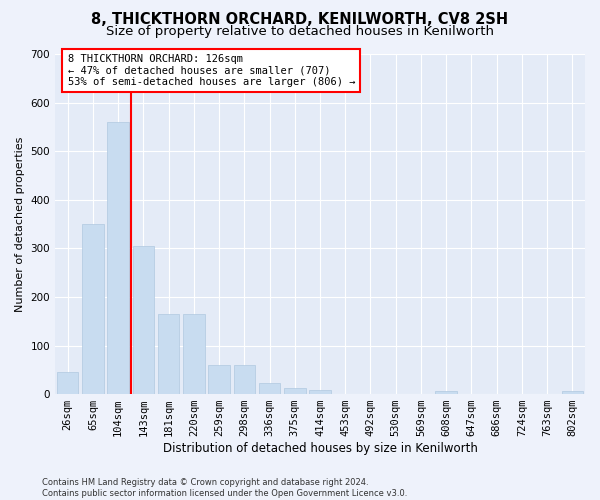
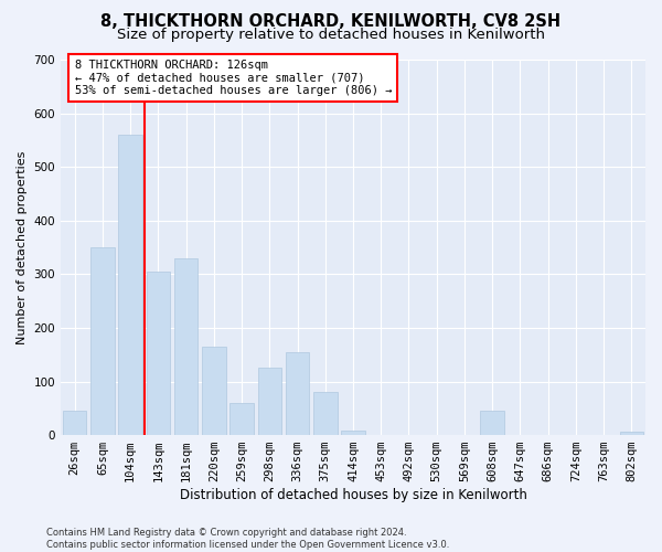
181sqm: 165 -> 330
298sqm: 60 -> 125
336sqm: 22 -> 155
375sqm: 12 -> 80
608sqm: 7 -> 45
